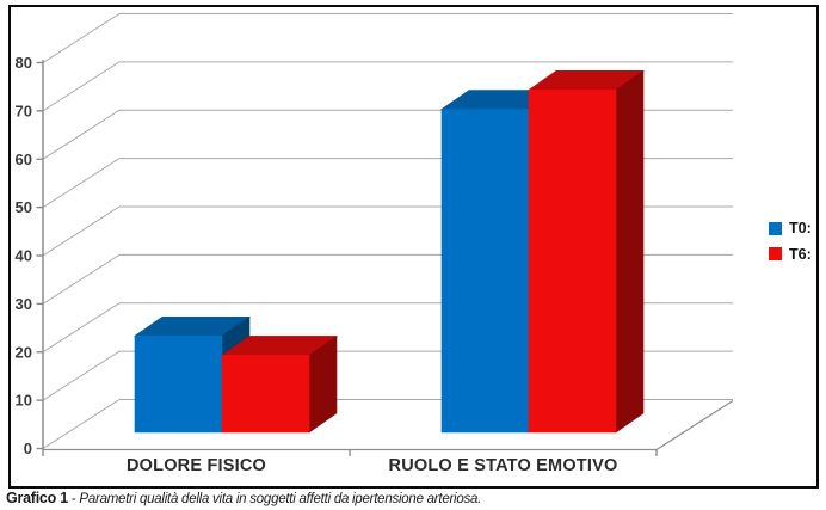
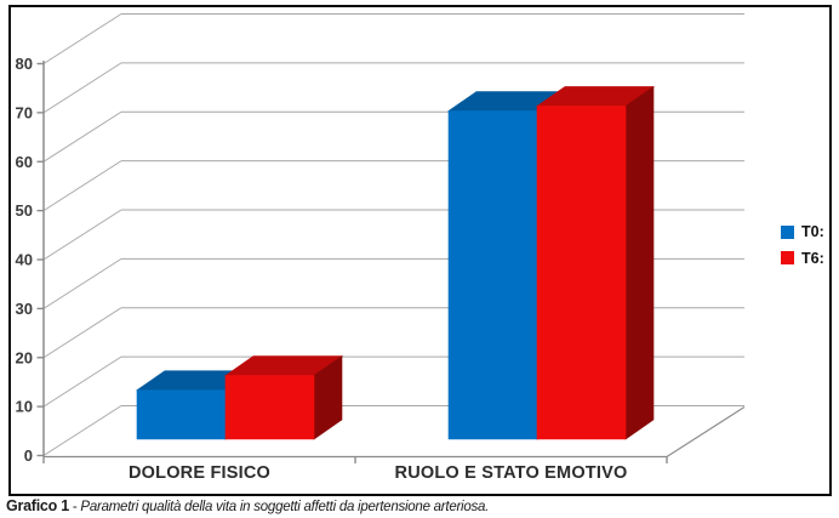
T0:/DOLORE FISICO: 20 -> 10
T6:/DOLORE FISICO: 16 -> 13
T6:/RUOLO E STATO EMOTIVO: 71 -> 68
